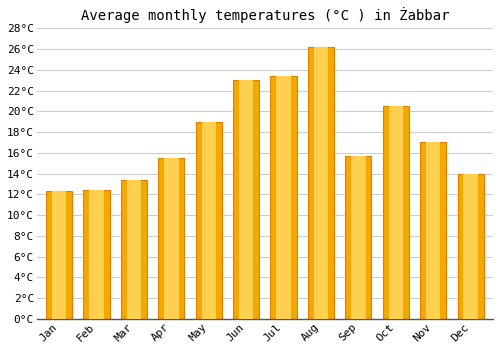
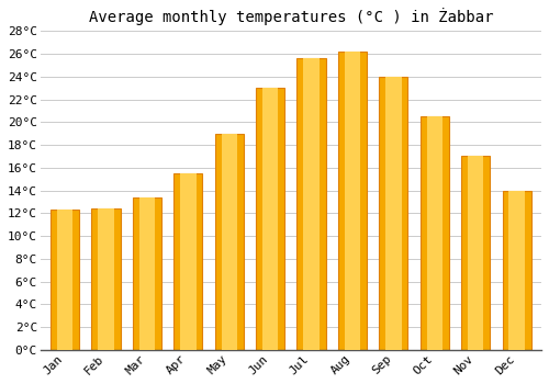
Jul: 23.4°C -> 25.6°C
Sep: 15.7°C -> 24.0°C
